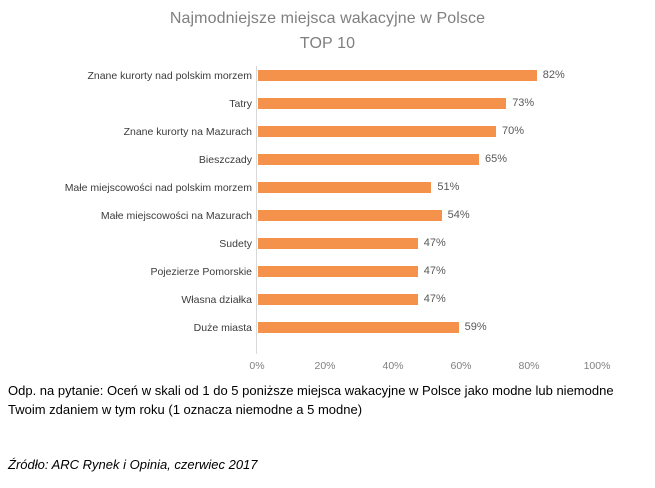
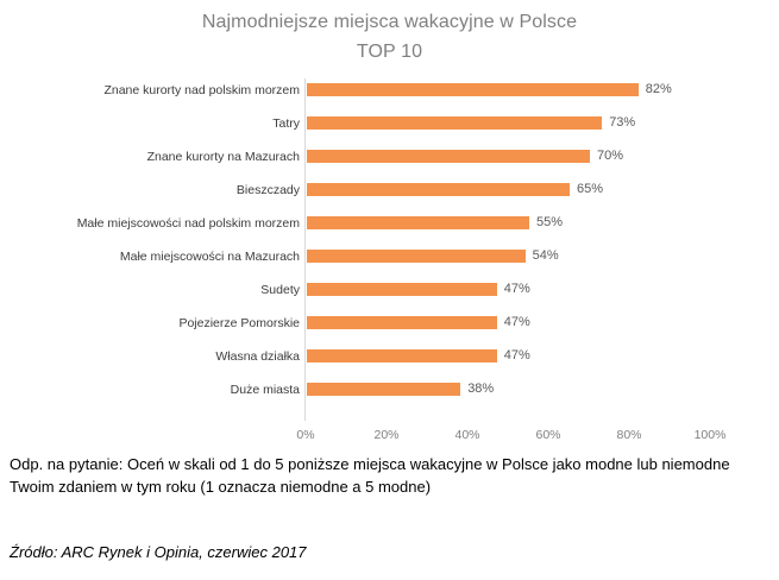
Małe miejscowości nad polskim morzem: 51% -> 55%
Duże miasta: 59% -> 38%
